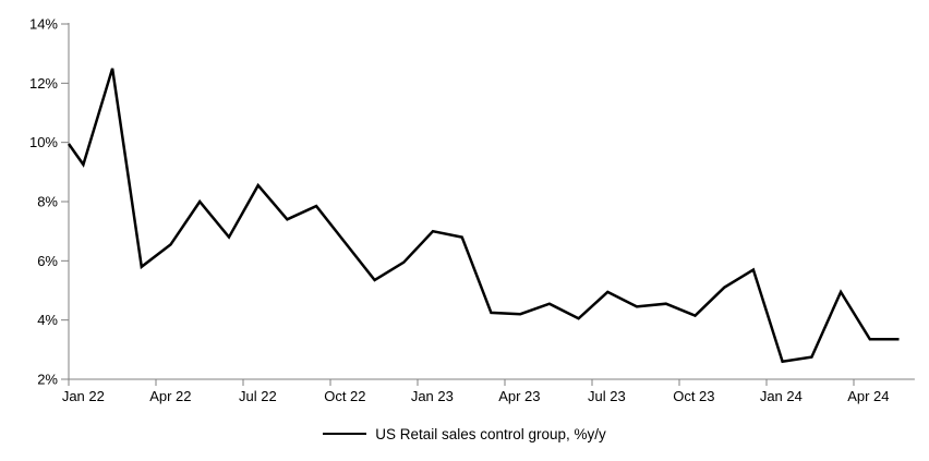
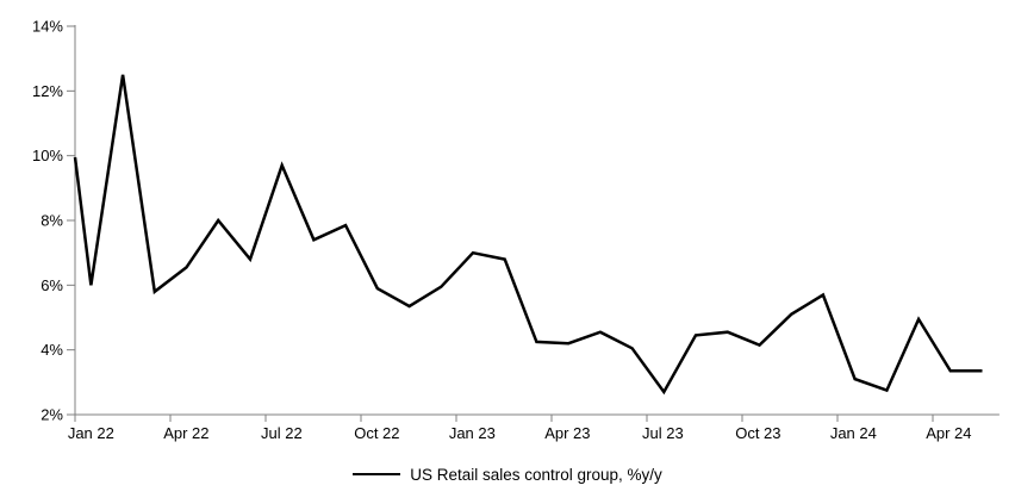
Jan 22: 9.2% -> 6.0%
Jul 22: 8.6% -> 9.7%
Oct 22: 6.6% -> 5.9%
Jul 23: 5.0% -> 2.7%
Jan 24: 2.6% -> 3.1%
